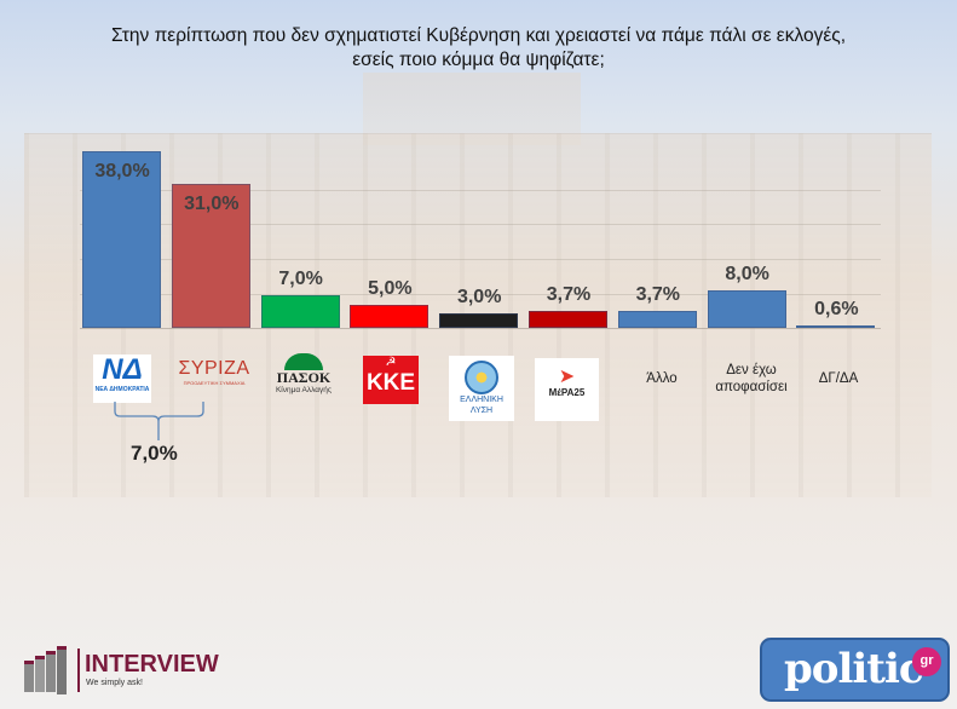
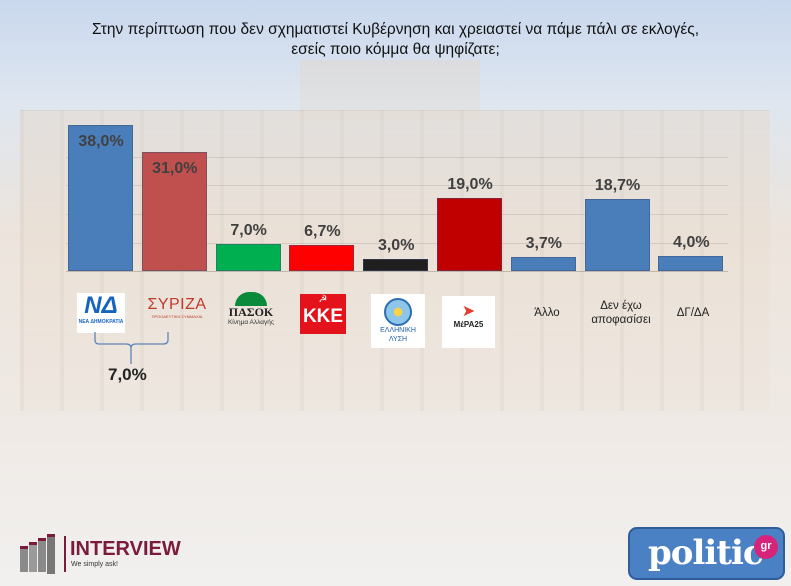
ΚΚΕ: 5,0% -> 6,7%
ΜέΡΑ25: 3,7% -> 19,0%
Δεν έχω αποφασίσει: 8,0% -> 18,7%
ΔΓ/ΔΑ: 0,6% -> 4,0%
